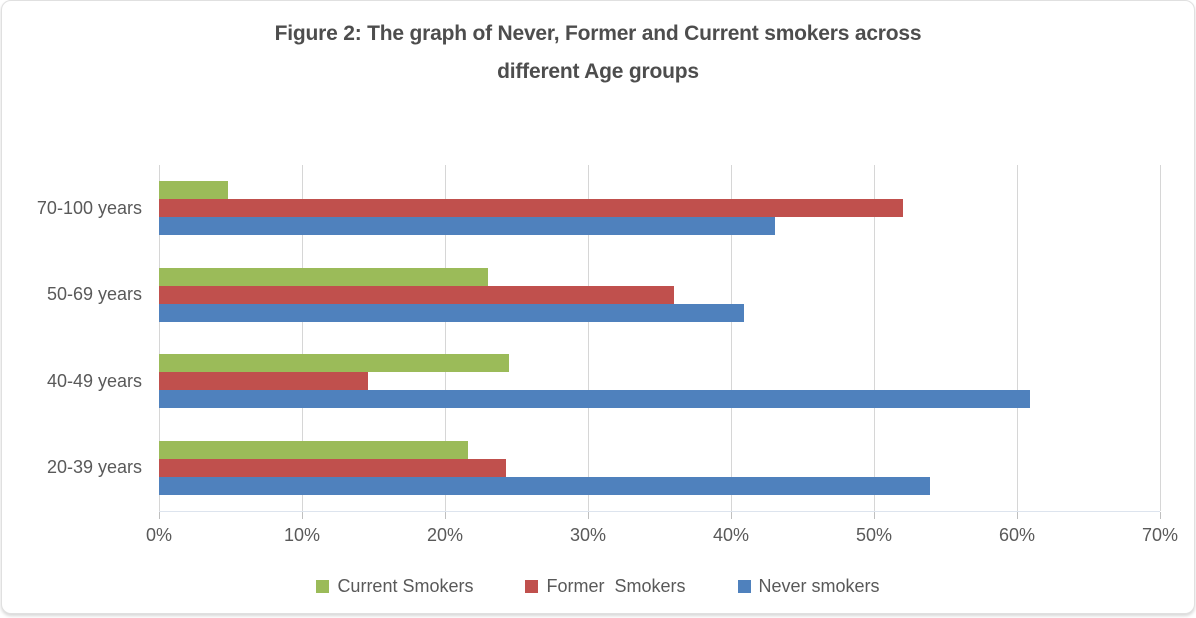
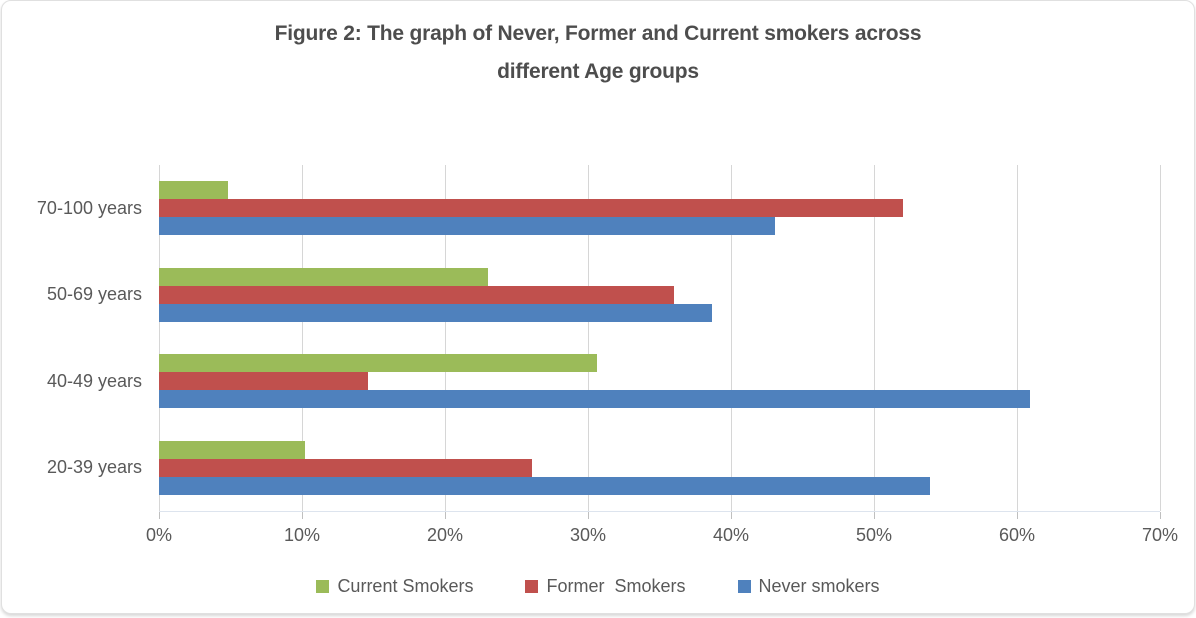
Never smokers/50-69 years: 40.9% -> 38.7%
Current Smokers/40-49 years: 24.5% -> 30.6%
Current Smokers/20-39 years: 21.6% -> 10.2%
Former Smokers/20-39 years: 24.3% -> 26.1%
